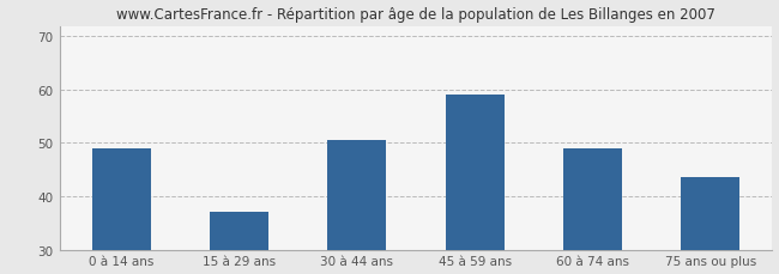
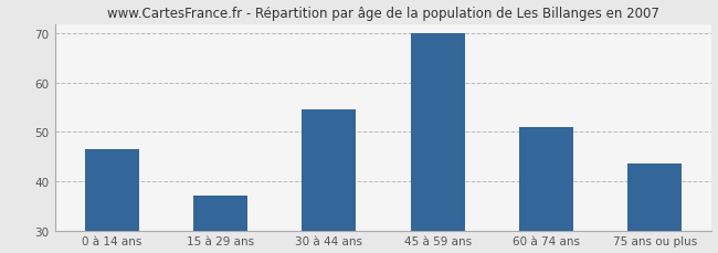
0 à 14 ans: 49.0 -> 46.5
30 à 44 ans: 50.5 -> 54.5
45 à 59 ans: 59.0 -> 70.0
60 à 74 ans: 49.0 -> 51.0
